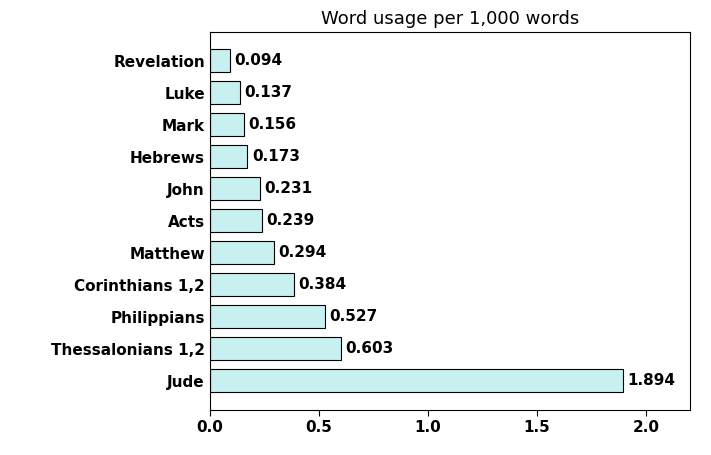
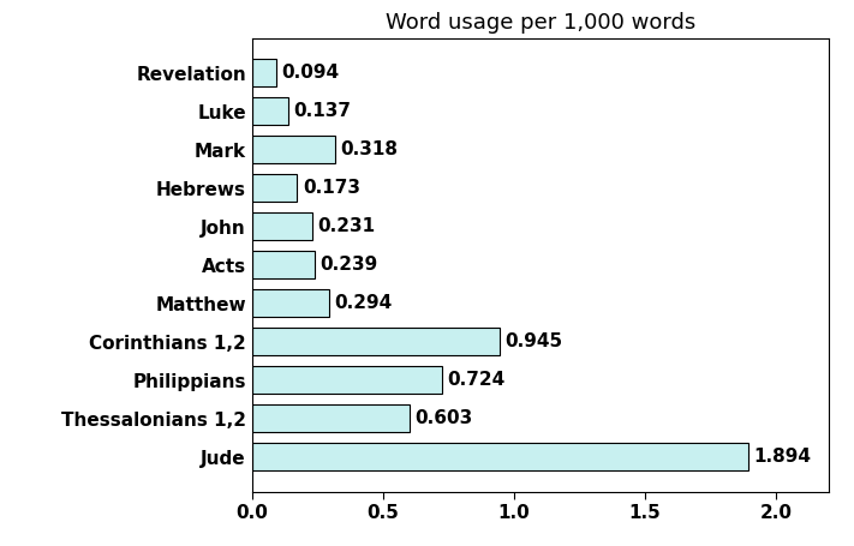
Mark: 0.156 -> 0.318
Corinthians 1,2: 0.384 -> 0.945
Philippians: 0.527 -> 0.724
